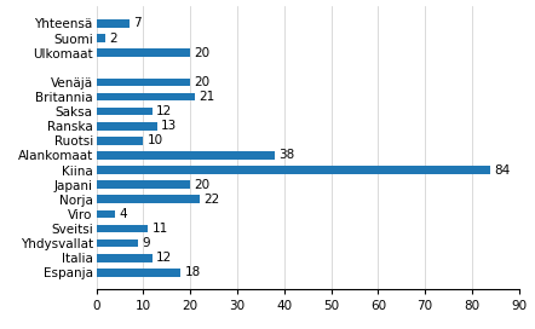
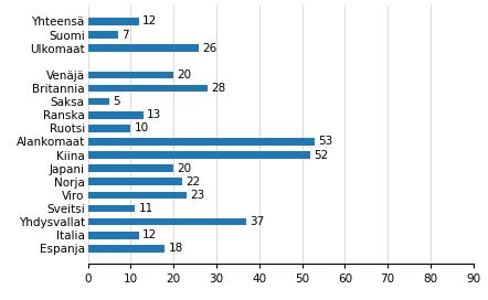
Yhteensä: 7 -> 12
Suomi: 2 -> 7
Ulkomaat: 20 -> 26
Britannia: 21 -> 28
Saksa: 12 -> 5
Alankomaat: 38 -> 53
Kiina: 84 -> 52
Viro: 4 -> 23
Yhdysvallat: 9 -> 37
